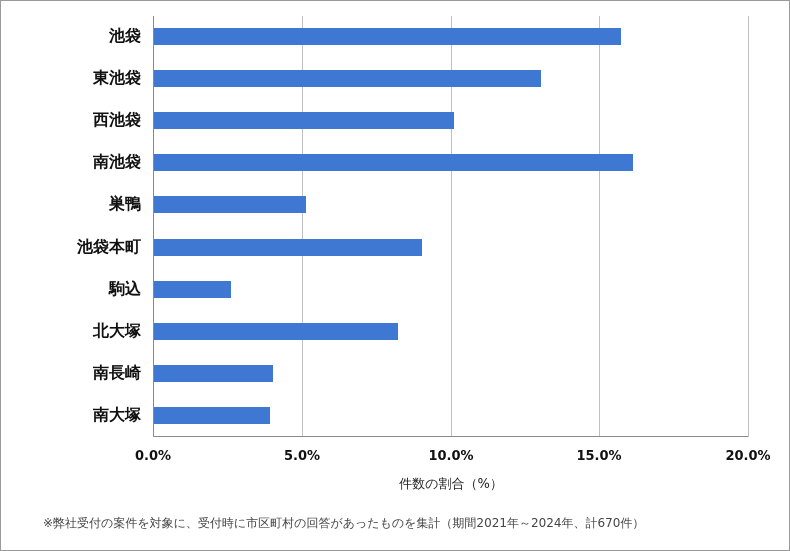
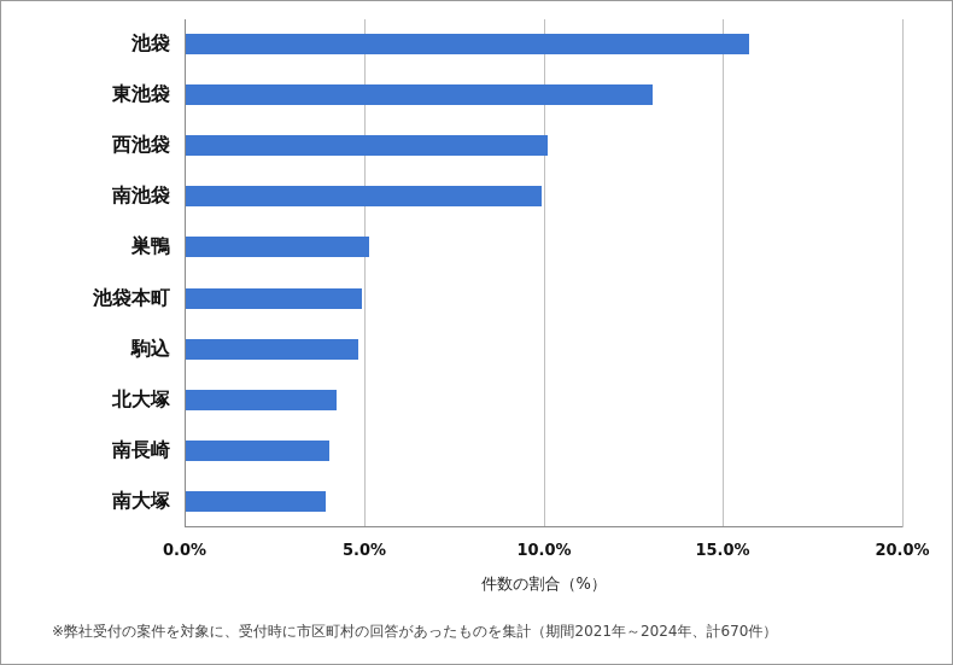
南池袋: 16.1% -> 9.9%
池袋本町: 9.0% -> 4.9%
駒込: 2.6% -> 4.8%
北大塚: 8.2% -> 4.2%
